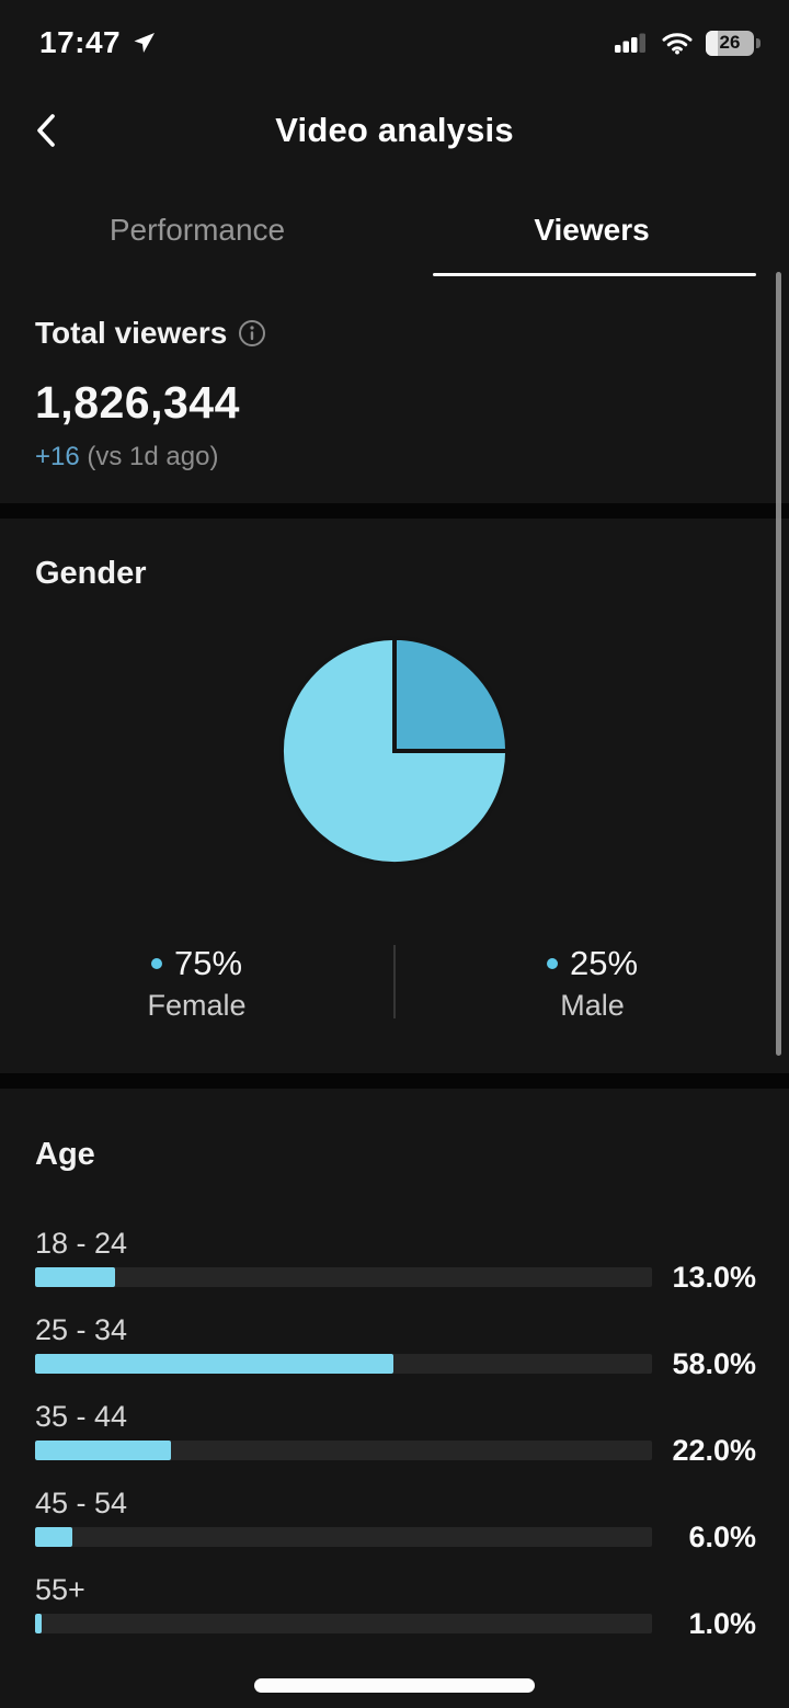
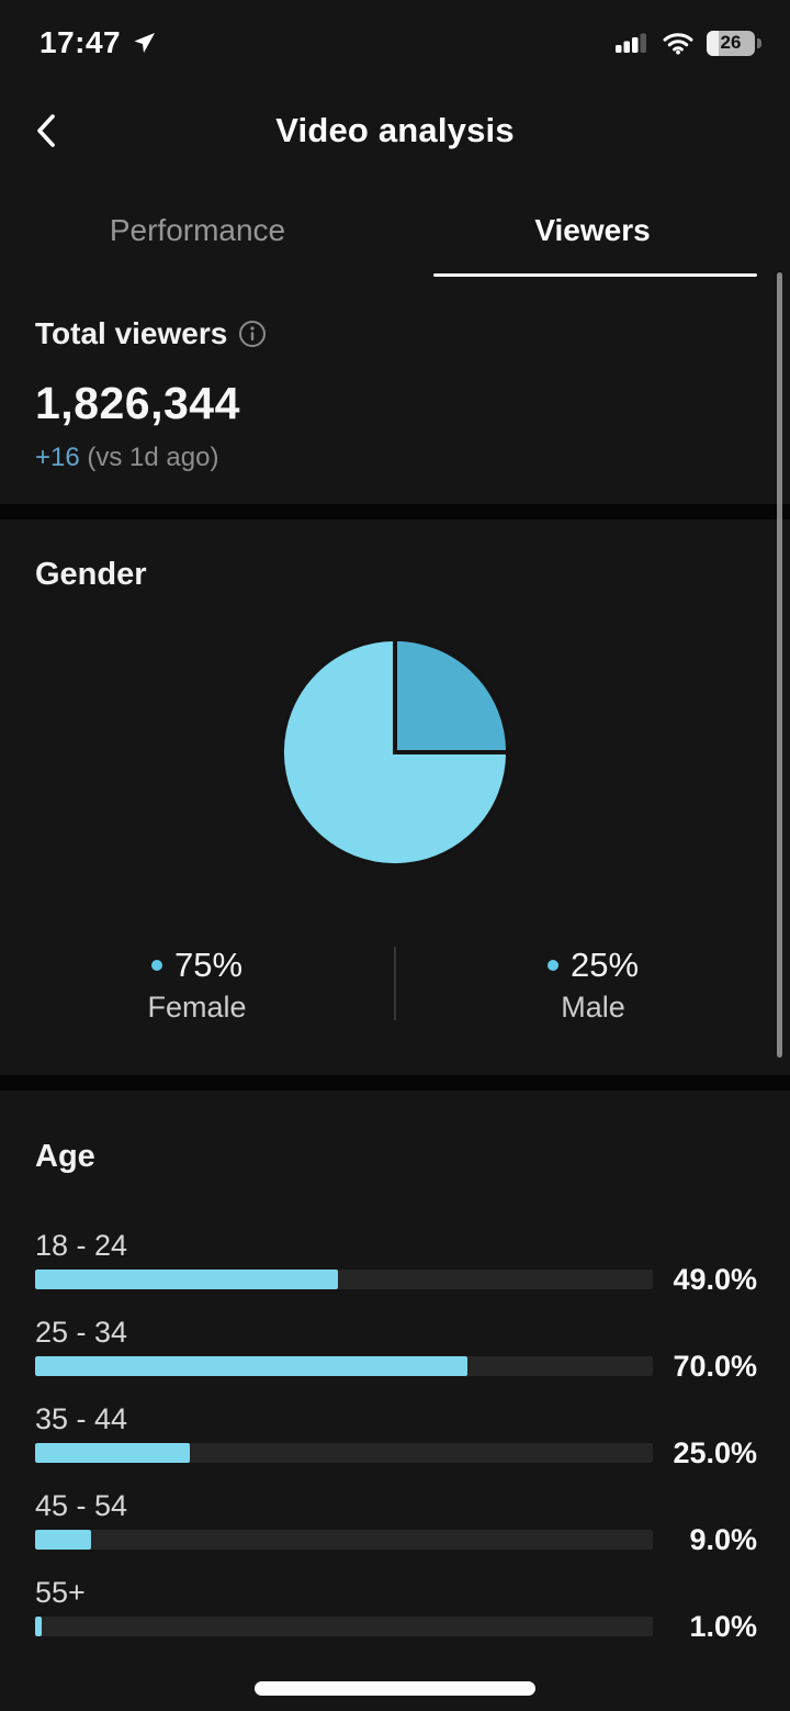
Age/18 - 24: 13.0% -> 49.0%
Age/25 - 34: 58.0% -> 70.0%
Age/35 - 44: 22.0% -> 25.0%
Age/45 - 54: 6.0% -> 9.0%
